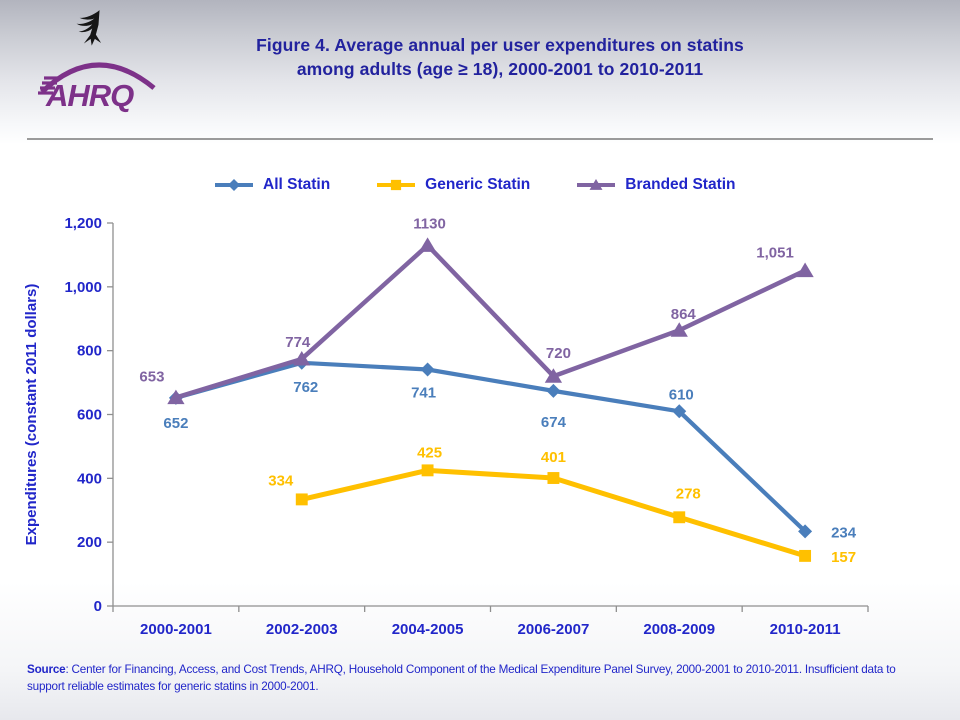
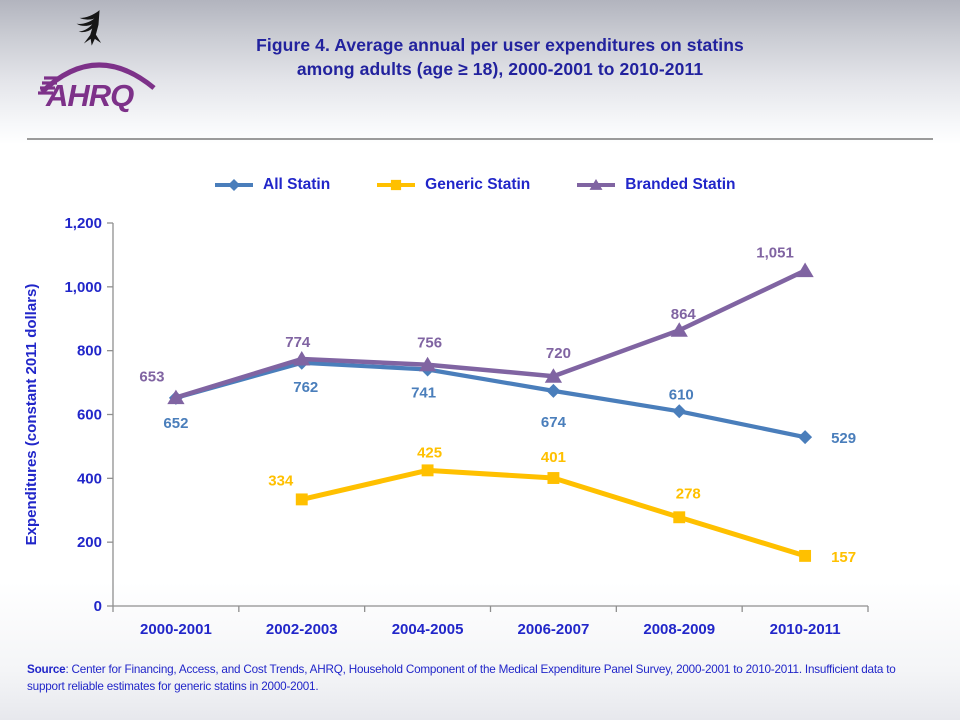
Branded Statin/2004-2005: 1130 -> 756
All Statin/2010-2011: 234 -> 529
